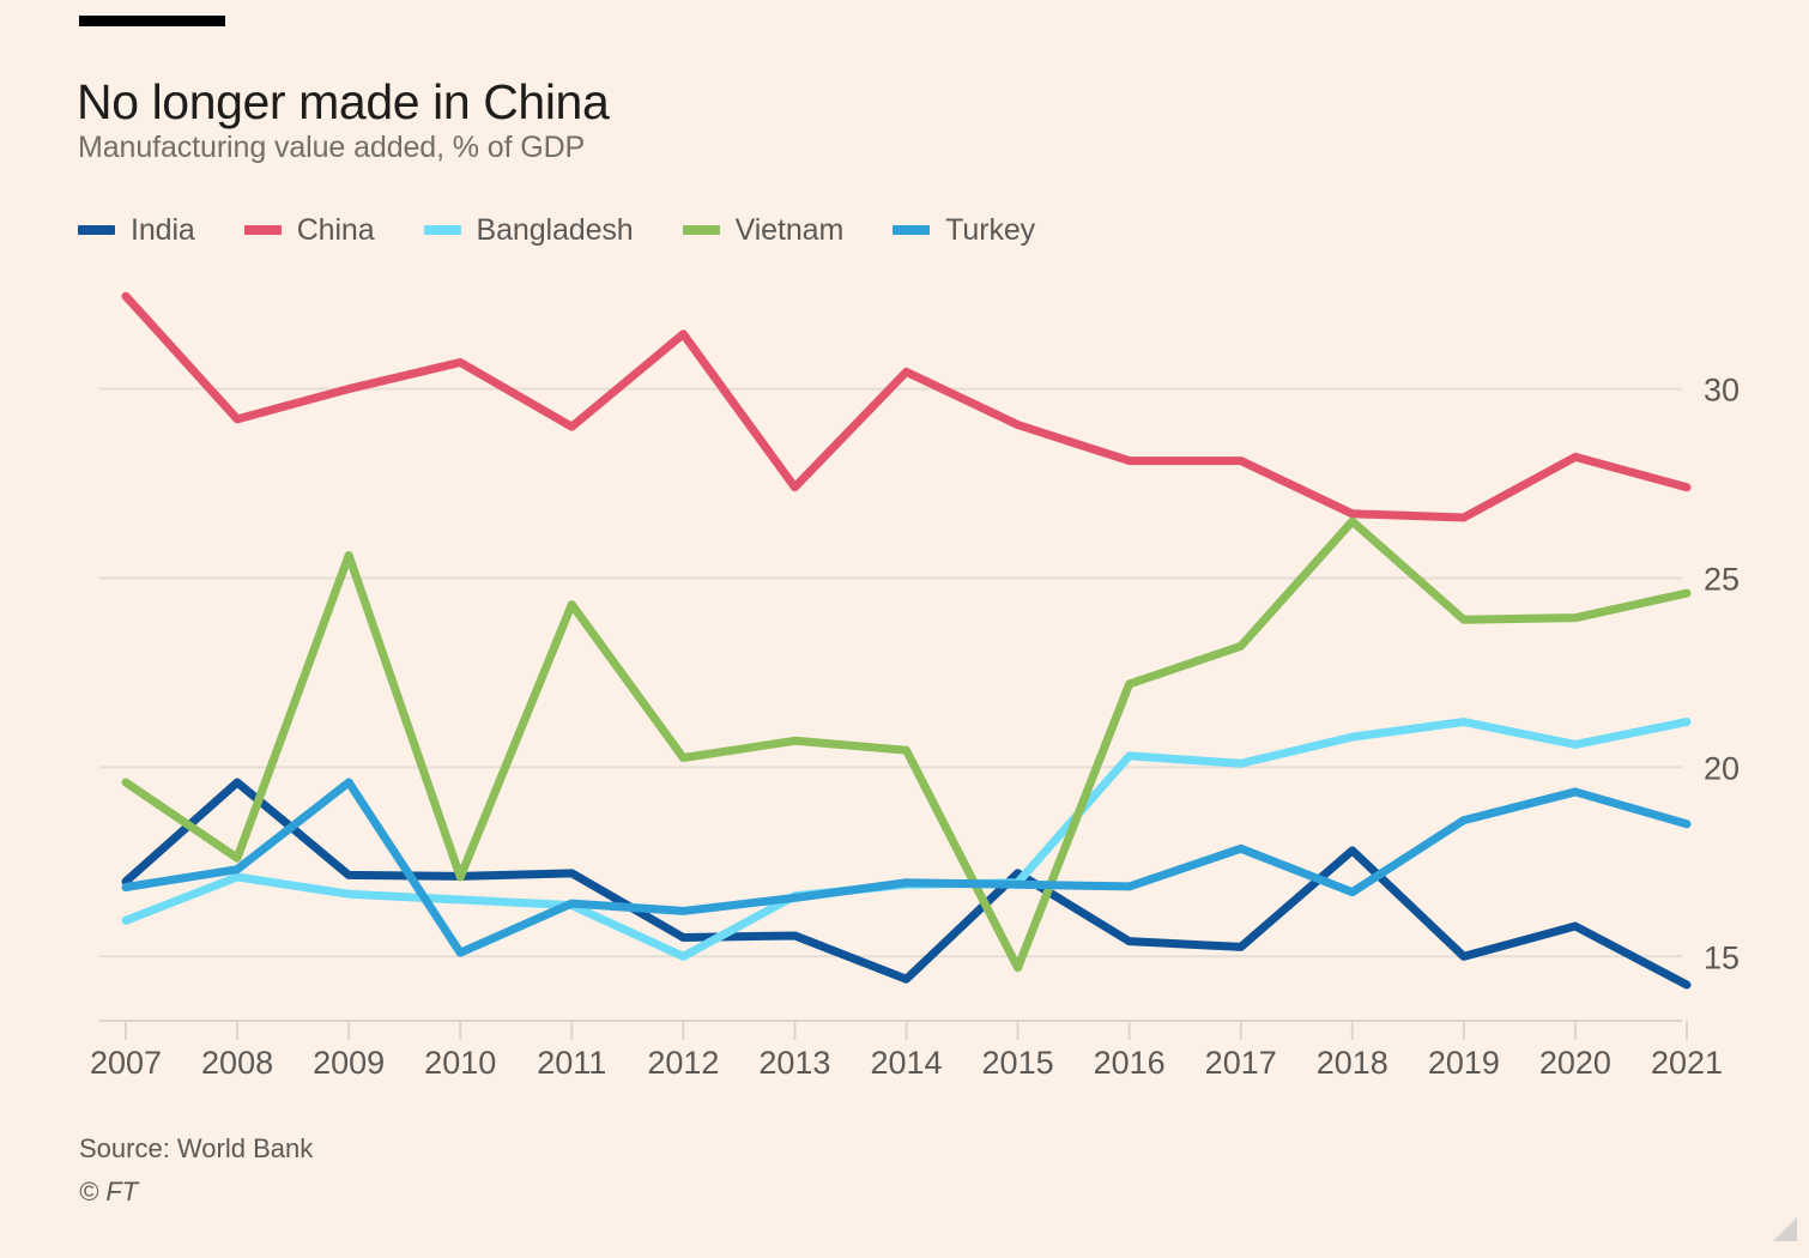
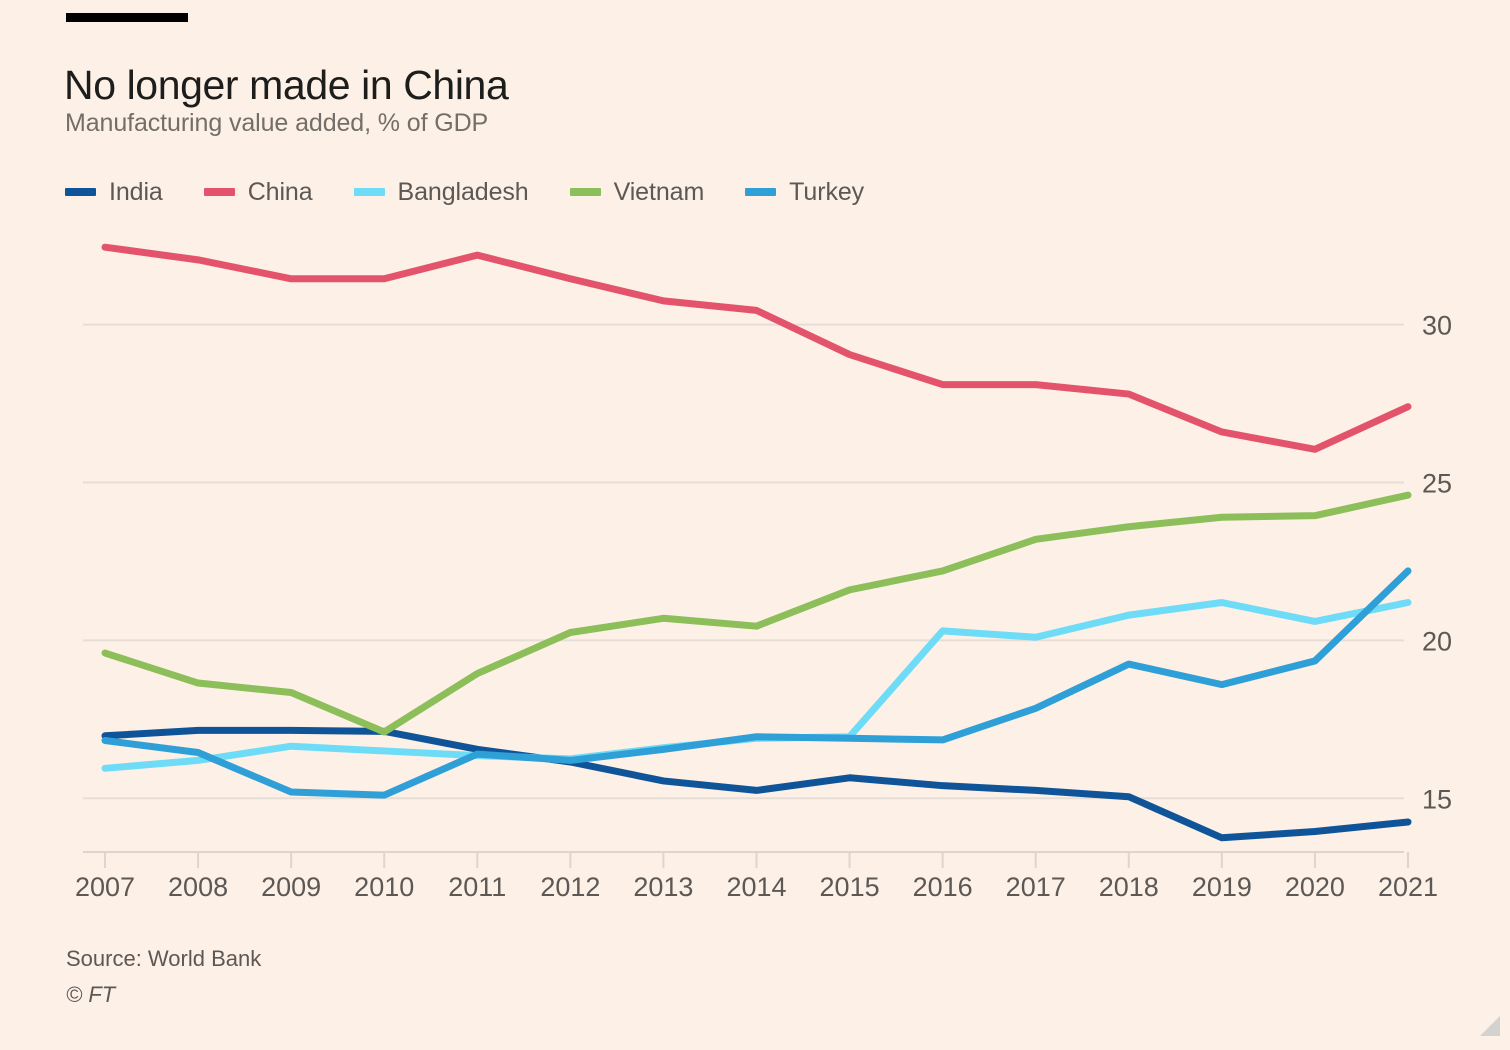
India/2008: 19.6 -> 17.1
China/2008: 29.2 -> 32.0
Bangladesh/2008: 17.1 -> 16.2
Vietnam/2008: 17.6 -> 18.6
Turkey/2008: 17.3 -> 16.4
China/2009: 30.0 -> 31.4
Vietnam/2009: 25.6 -> 18.4
Turkey/2009: 19.6 -> 15.2
China/2010: 30.7 -> 31.4
India/2011: 17.2 -> 16.6
China/2011: 29.0 -> 32.2
Vietnam/2011: 24.3 -> 18.9
India/2012: 15.5 -> 16.1
Bangladesh/2012: 15.0 -> 16.2
China/2013: 27.4 -> 30.8
India/2014: 14.4 -> 15.2
India/2015: 17.2 -> 15.7
Vietnam/2015: 14.7 -> 21.6
India/2018: 17.8 -> 15.1
China/2018: 26.7 -> 27.8
Vietnam/2018: 26.5 -> 23.6
Turkey/2018: 16.7 -> 19.2
India/2019: 15.0 -> 13.8
India/2020: 15.8 -> 13.9
China/2020: 28.2 -> 26.1
Turkey/2021: 18.5 -> 22.2
